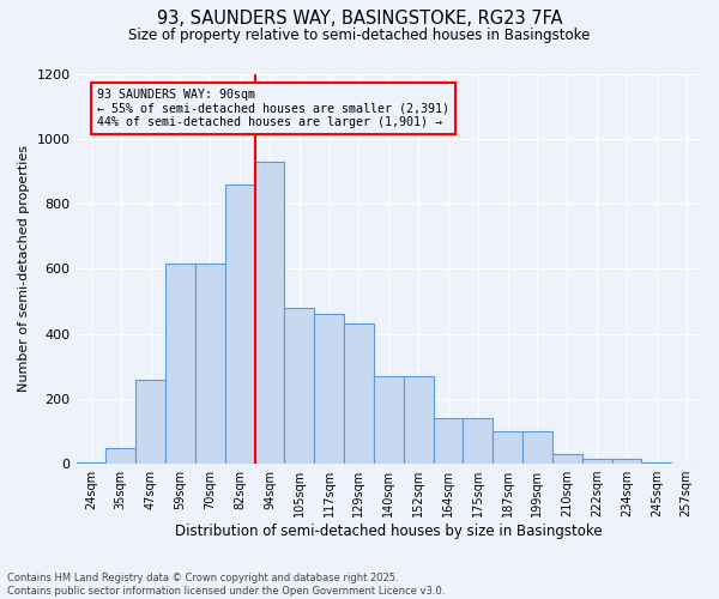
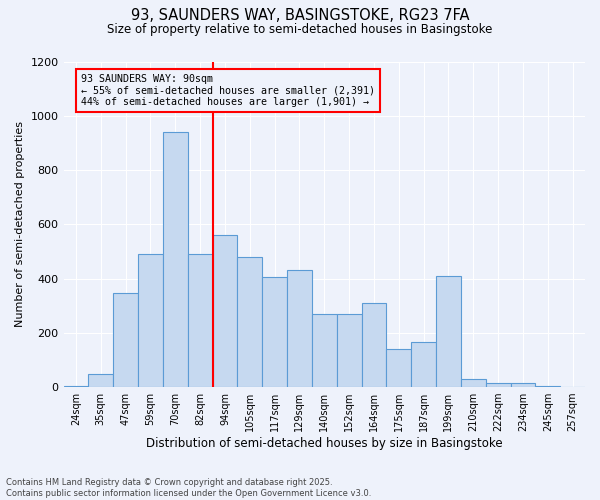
47sqm: 260 -> 345
59sqm: 615 -> 490
70sqm: 615 -> 940
82sqm: 860 -> 490
94sqm: 930 -> 560
117sqm: 460 -> 405
164sqm: 140 -> 310
187sqm: 100 -> 165
199sqm: 100 -> 410
